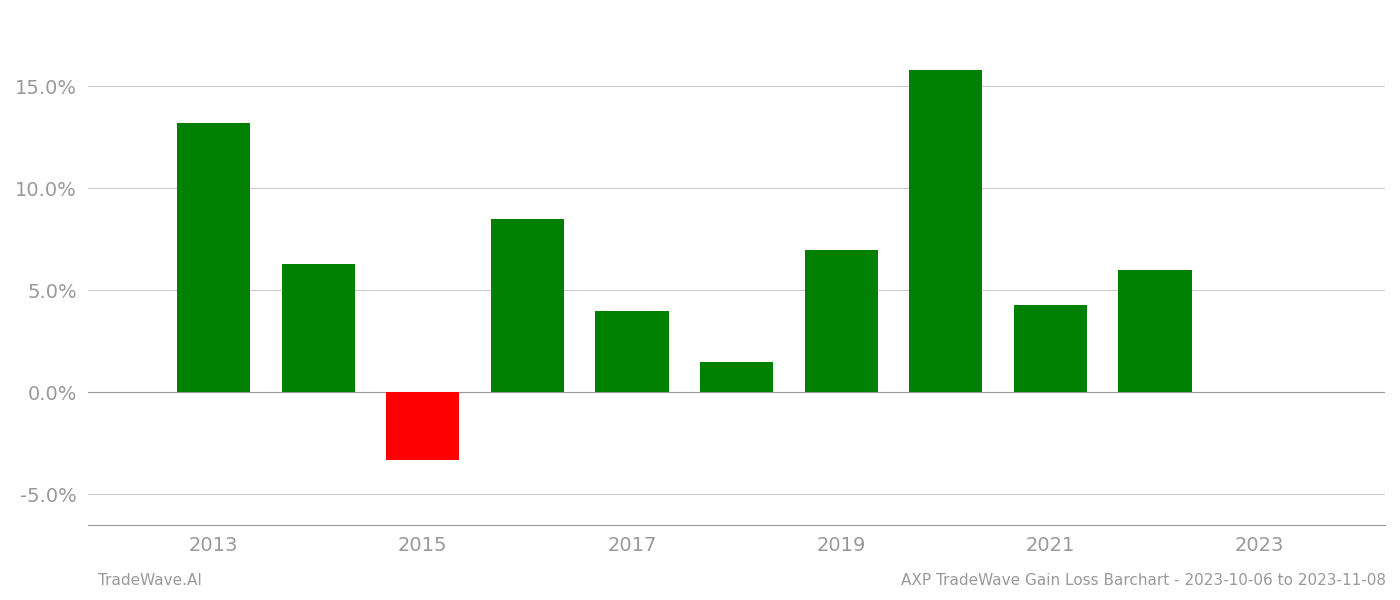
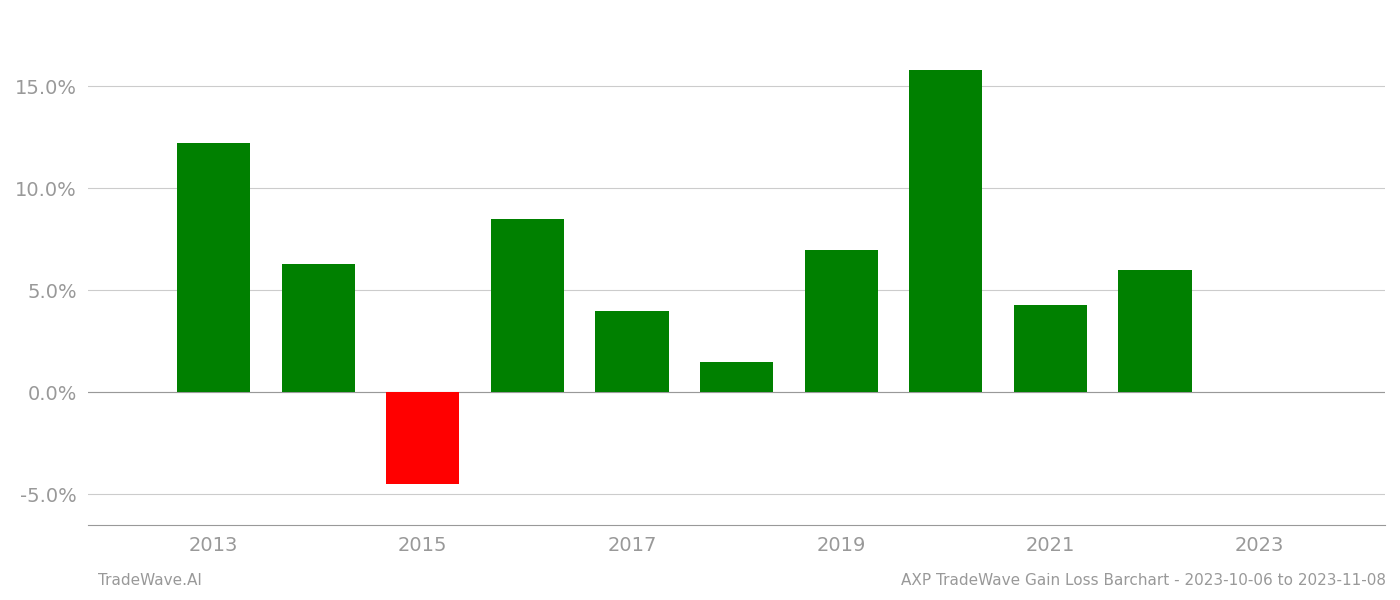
2013: 13.2% -> 12.2%
2015: -3.3% -> -4.5%
